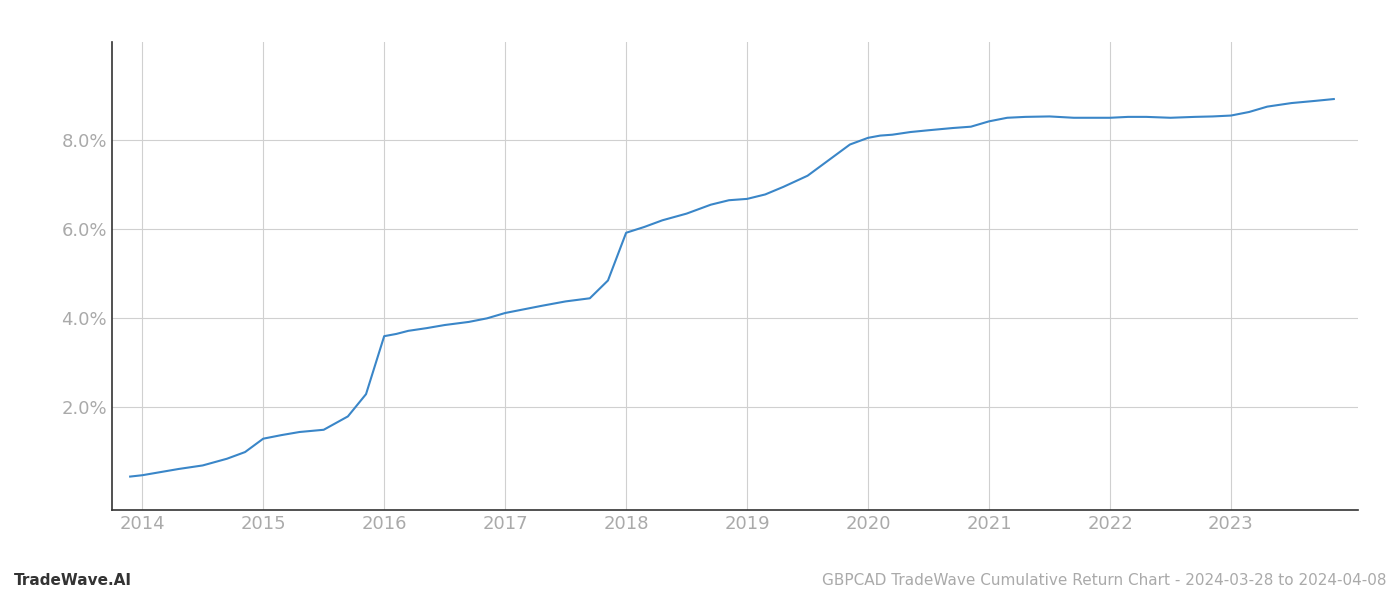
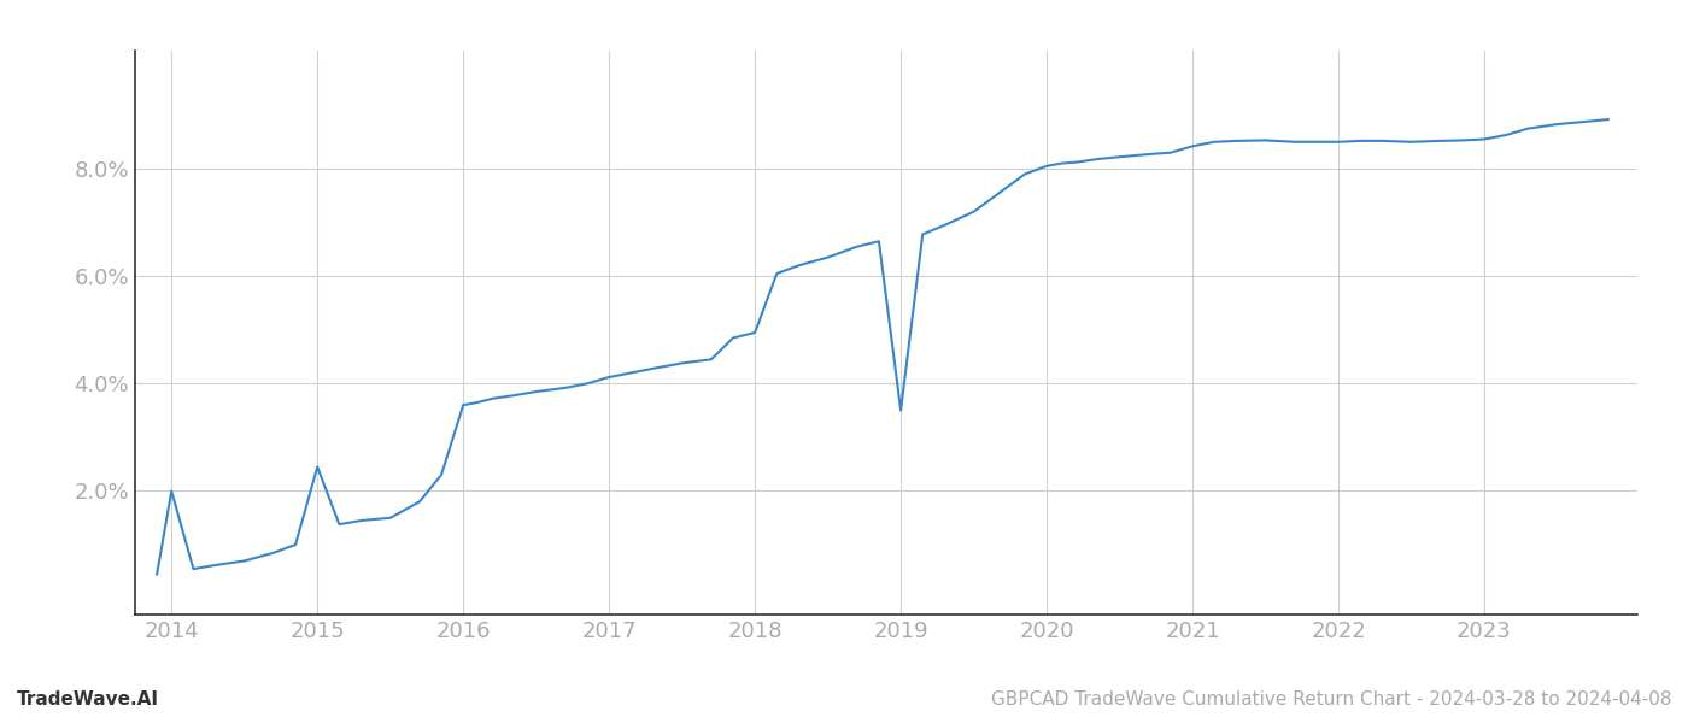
2014: 0.48% -> 2.00%
2015: 1.30% -> 2.45%
2018: 5.92% -> 4.95%
2019: 6.68% -> 3.50%
